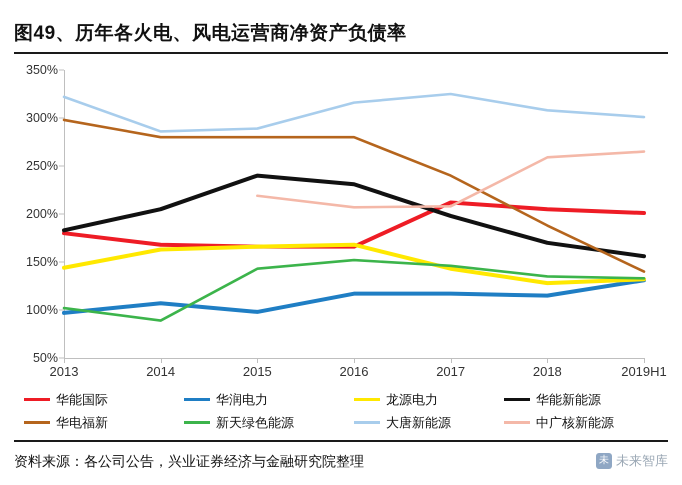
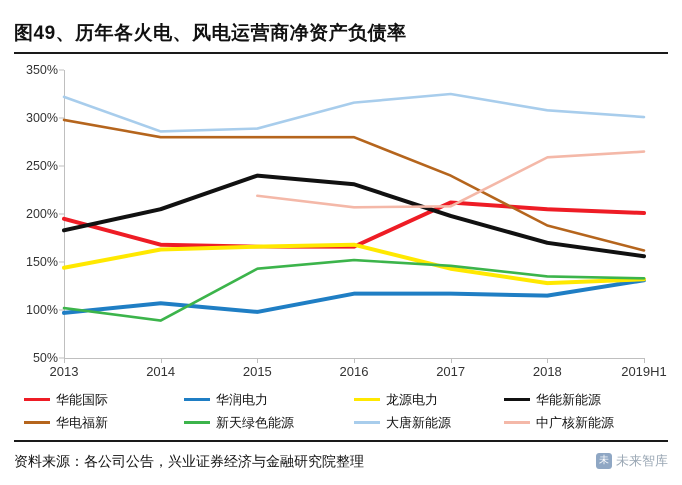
华能国际/2013: 180% -> 200%
华电福新/2019H1: 140% -> 160%
